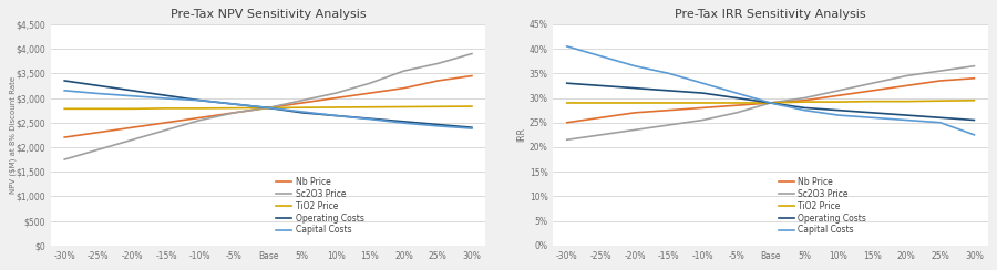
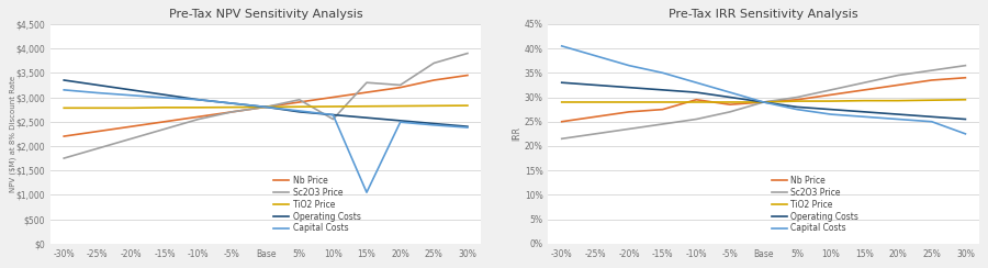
Pre-Tax NPV Sensitivity Analysis/Sc2O3 Price/10%: $3,100 -> $2,550
Pre-Tax NPV Sensitivity Analysis/Capital Costs/15%: $2,570 -> $1,050
Pre-Tax NPV Sensitivity Analysis/Sc2O3 Price/20%: $3,550 -> $3,250
Pre-Tax IRR Sensitivity Analysis/Nb Price/-10%: 28.0% -> 29.5%
